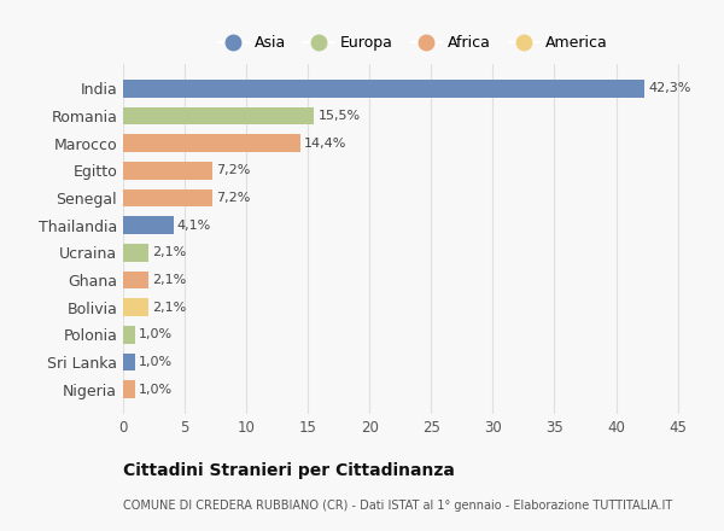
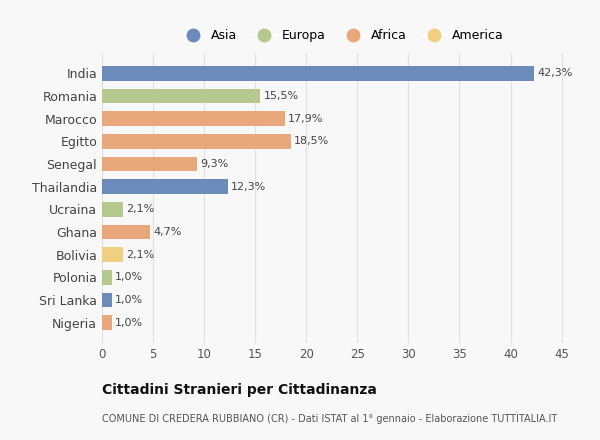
Marocco: 14,4% -> 17,9%
Egitto: 7,2% -> 18,5%
Senegal: 7,2% -> 9,3%
Thailandia: 4,1% -> 12,3%
Ghana: 2,1% -> 4,7%
